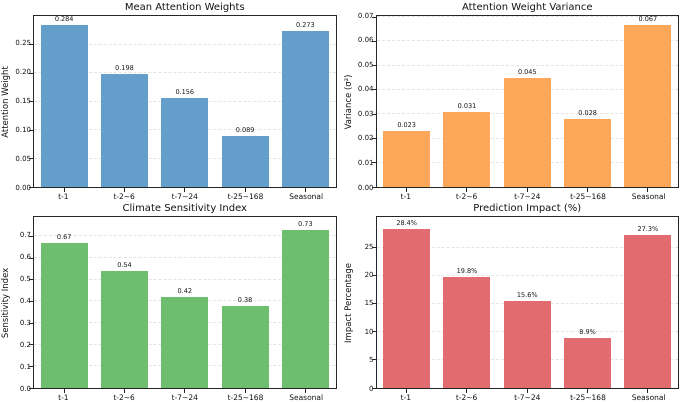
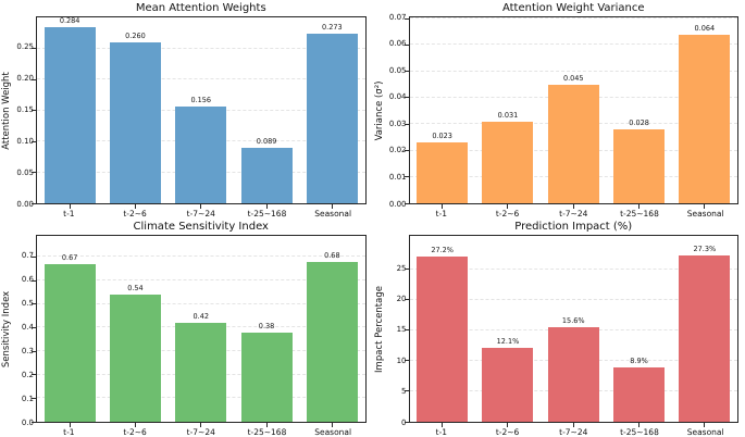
Mean Attention Weights/t-2~6: 0.198 -> 0.260
Attention Weight Variance/Seasonal: 0.067 -> 0.064
Climate Sensitivity Index/Seasonal: 0.73 -> 0.68
Prediction Impact (%)/t-1: 28.4% -> 27.2%
Prediction Impact (%)/t-2~6: 19.8% -> 12.1%
